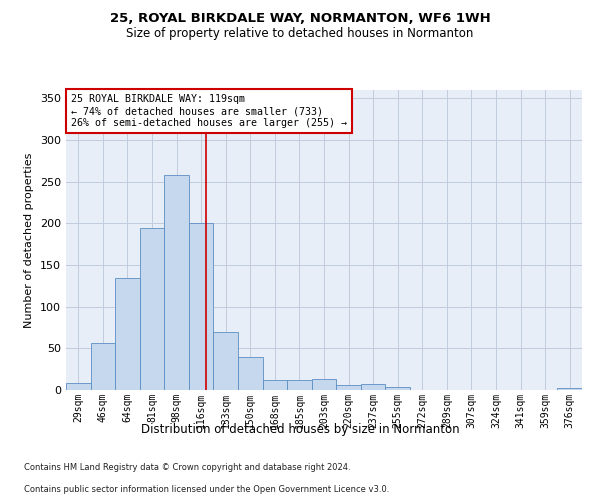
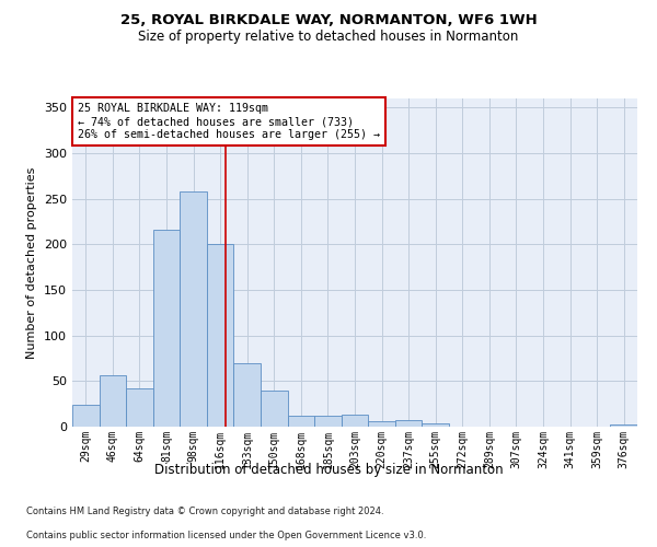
29sqm: 8 -> 24
64sqm: 135 -> 42
81sqm: 195 -> 216
